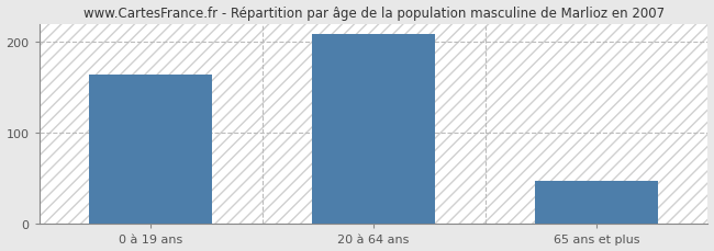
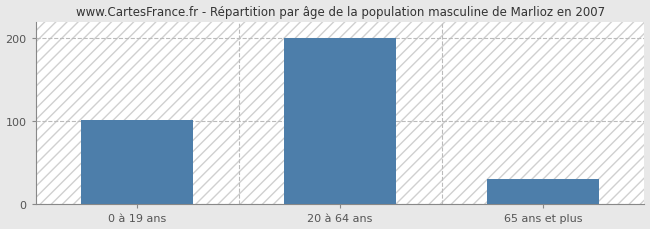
0 à 19 ans: 164 -> 102
20 à 64 ans: 208 -> 200
65 ans et plus: 48 -> 30
